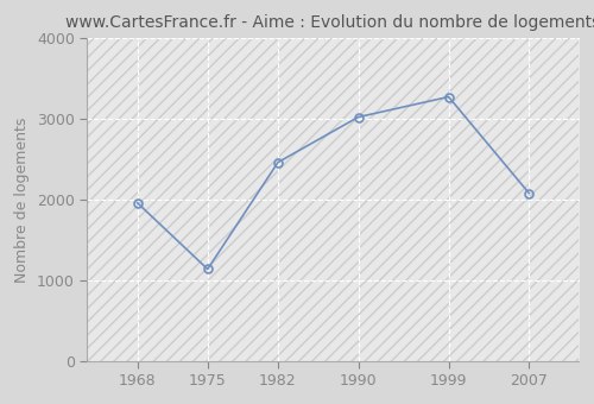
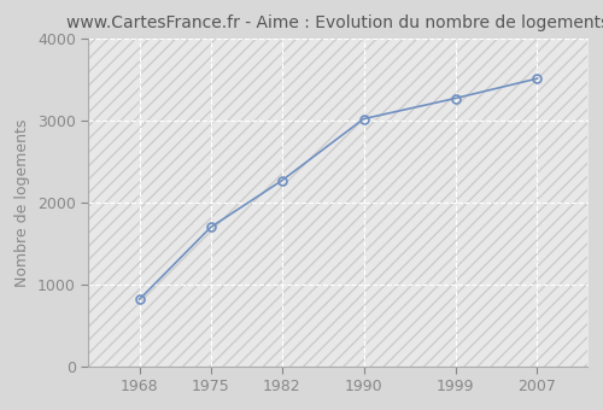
1968: 1960 -> 820
1975: 1140 -> 1700
1982: 2460 -> 2270
2007: 2080 -> 3510
